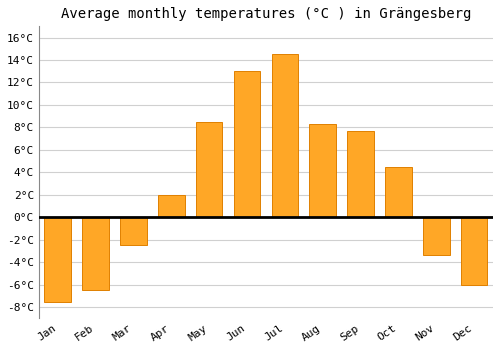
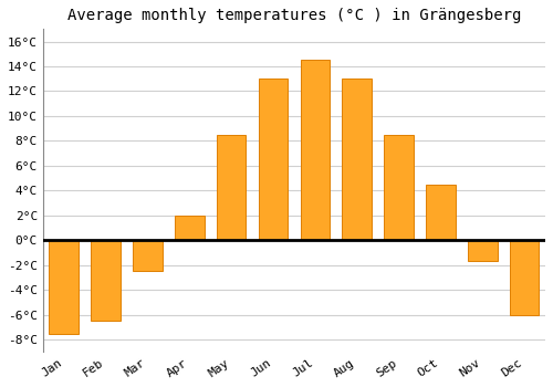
Aug: 8.3°C -> 13.0°C
Sep: 7.7°C -> 8.5°C
Nov: -3.4°C -> -1.7°C
